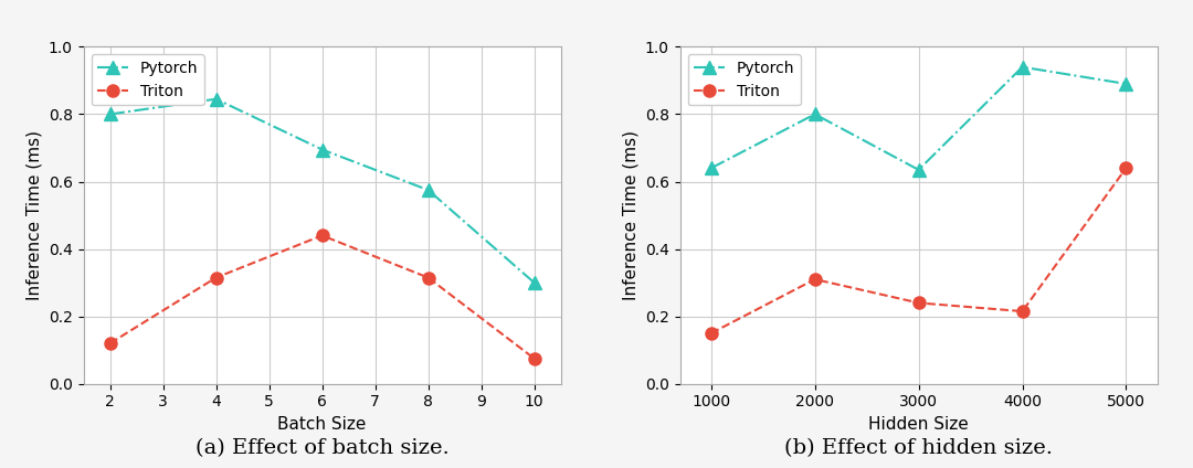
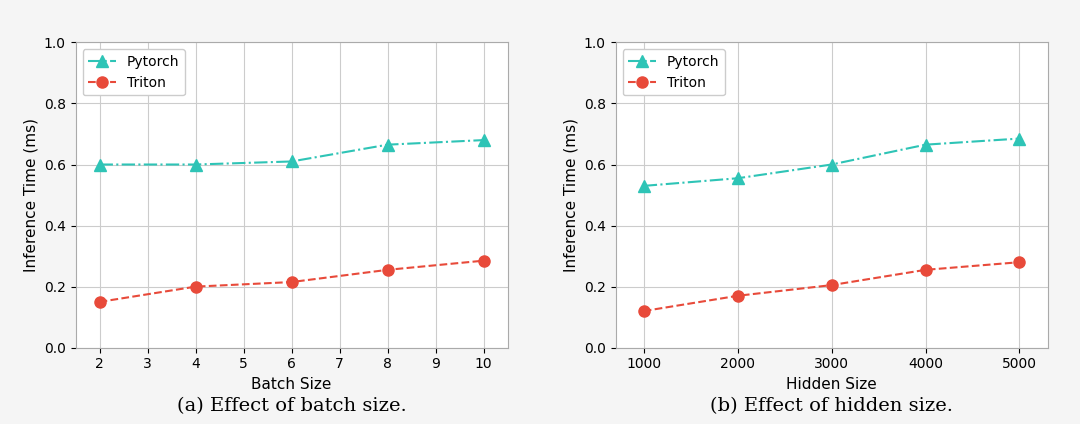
Pytorch/2: 0.800 -> 0.600
Triton/2: 0.120 -> 0.150
Pytorch/4: 0.845 -> 0.600
Triton/4: 0.315 -> 0.200
Pytorch/6: 0.695 -> 0.610
Triton/6: 0.440 -> 0.215
Pytorch/8: 0.575 -> 0.665
Triton/8: 0.315 -> 0.255
Pytorch/10: 0.300 -> 0.680
Triton/10: 0.075 -> 0.285
Pytorch/1000: 0.640 -> 0.530
Triton/1000: 0.150 -> 0.120
Pytorch/2000: 0.800 -> 0.555
Triton/2000: 0.310 -> 0.170
Pytorch/3000: 0.635 -> 0.600
Triton/3000: 0.240 -> 0.205
Pytorch/4000: 0.940 -> 0.665
Triton/4000: 0.215 -> 0.255
Pytorch/5000: 0.890 -> 0.685
Triton/5000: 0.640 -> 0.280
